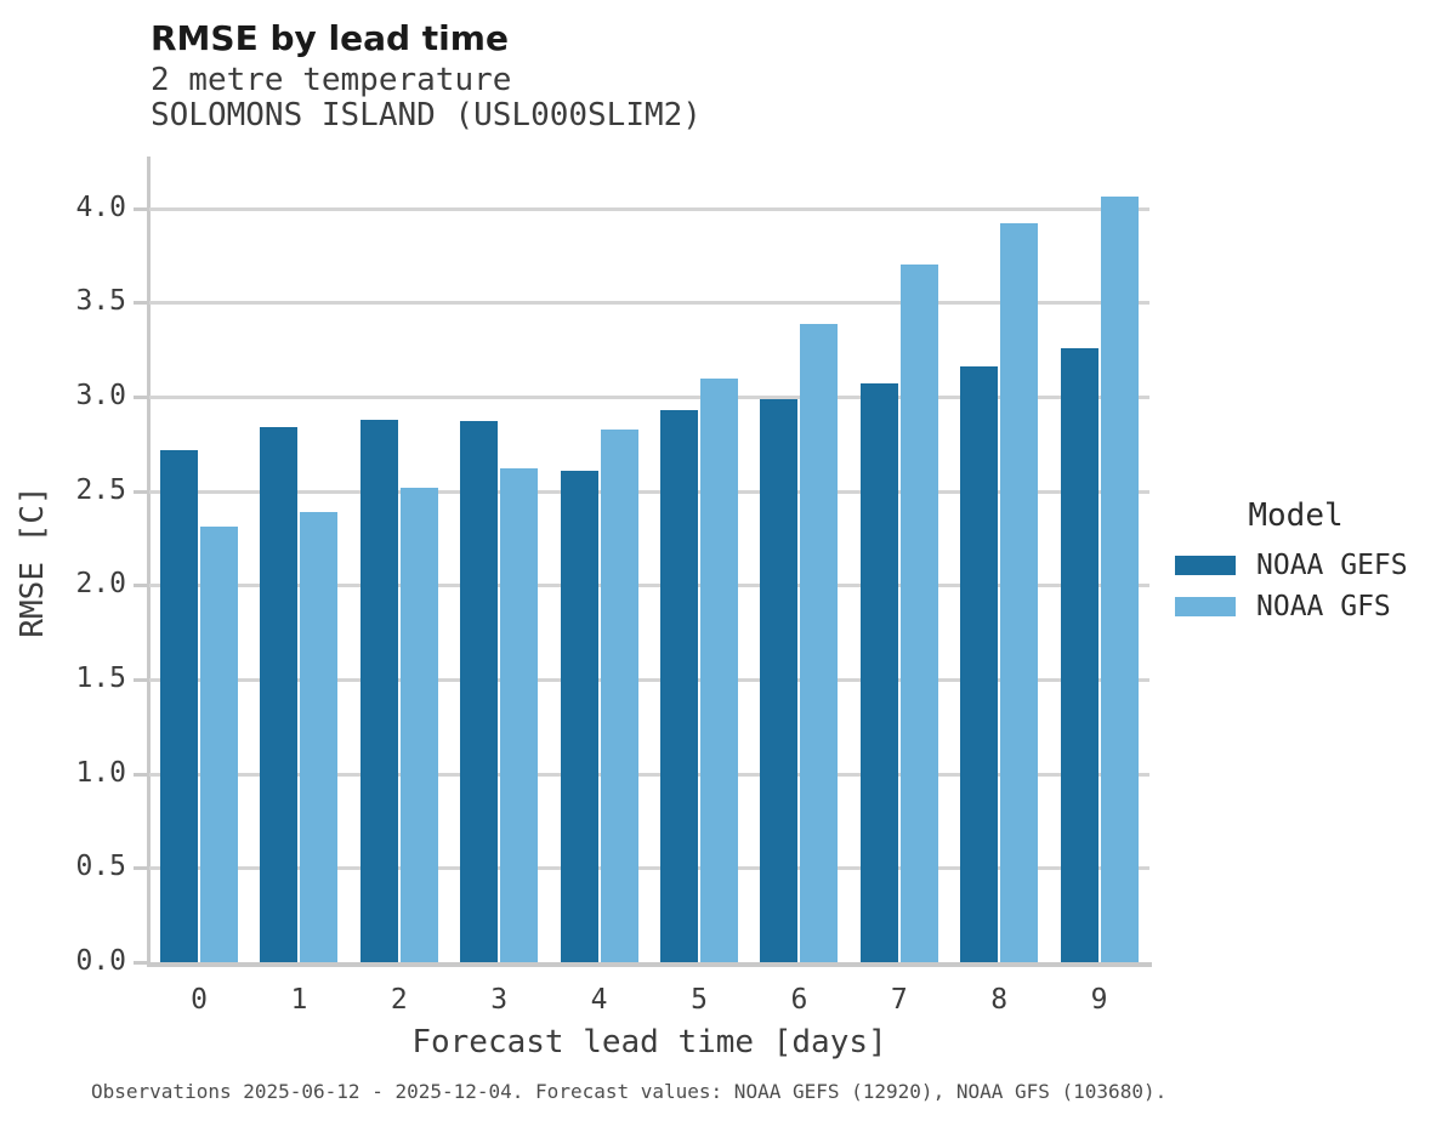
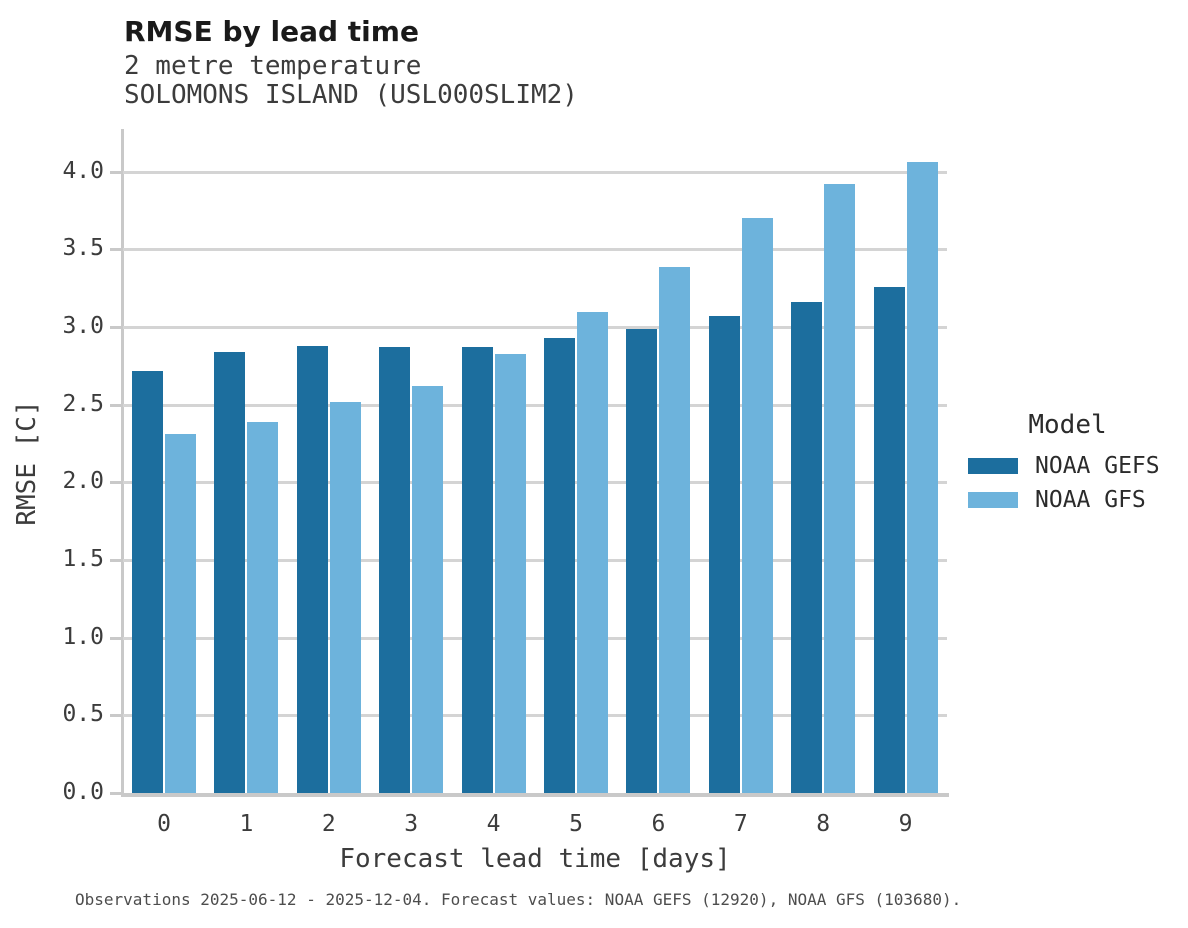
NOAA GEFS/4: 2.61 -> 2.87
